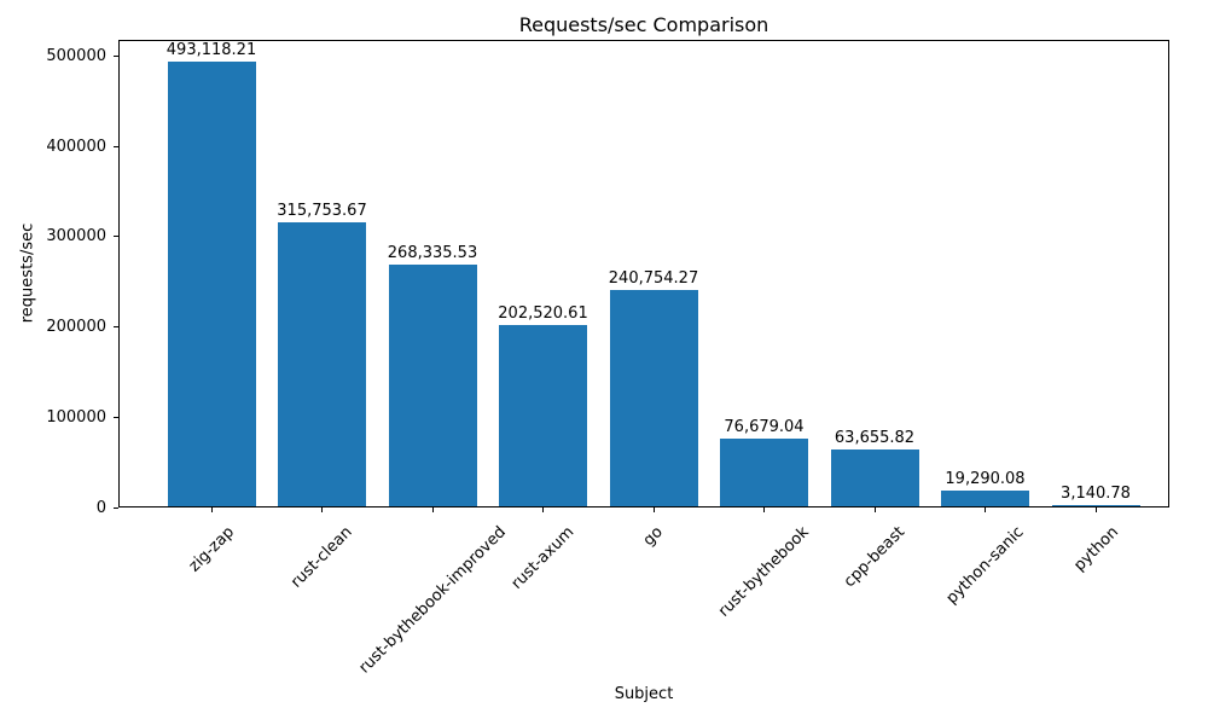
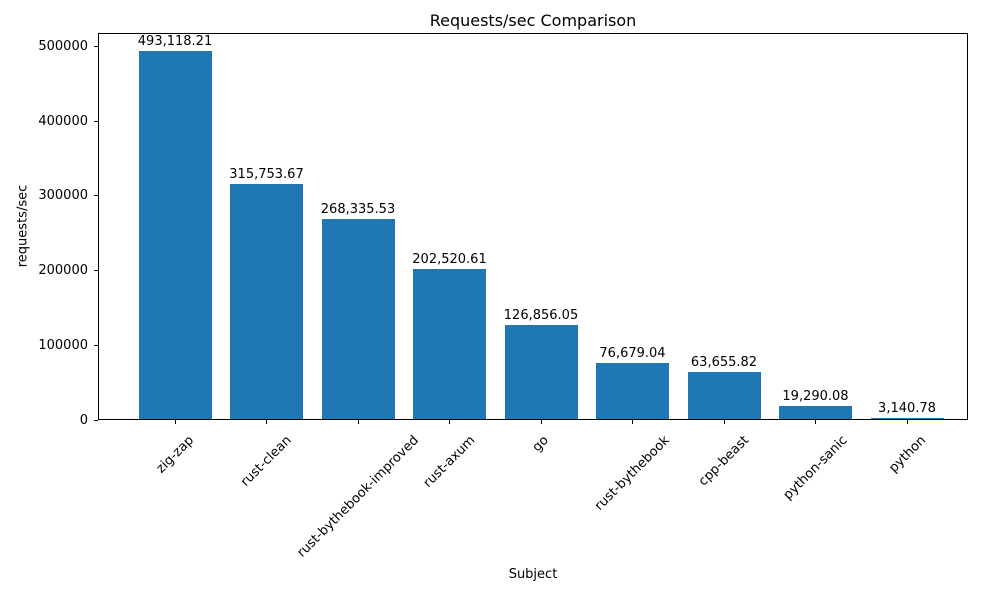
go: 240,754.27 -> 126,856.05
